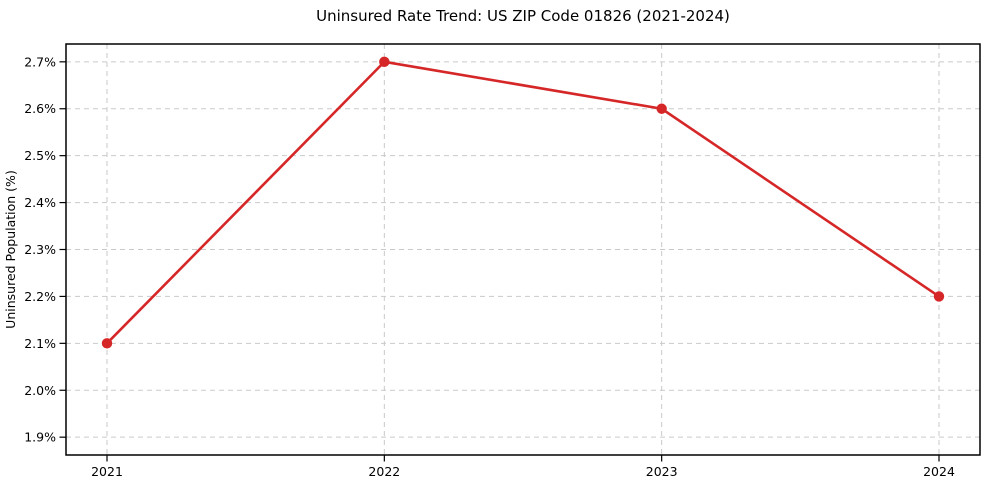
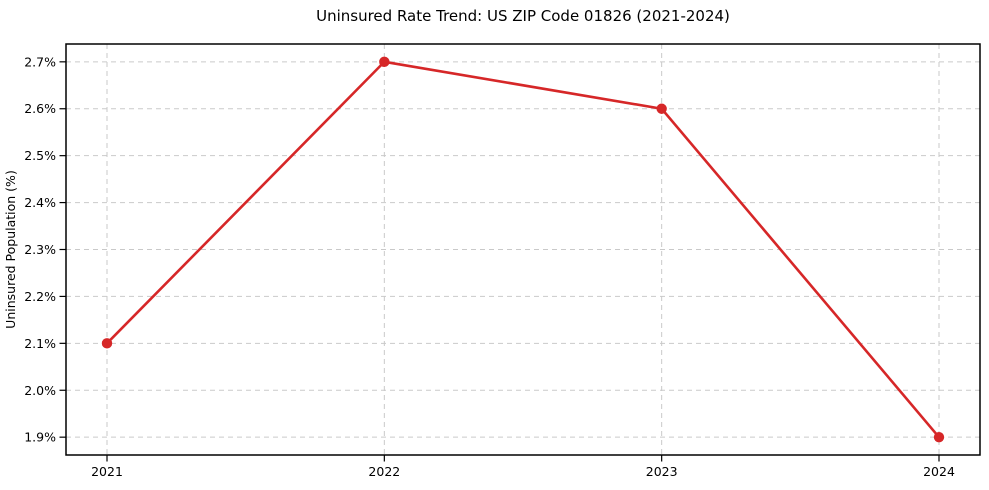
2024: 2.2% -> 1.9%
